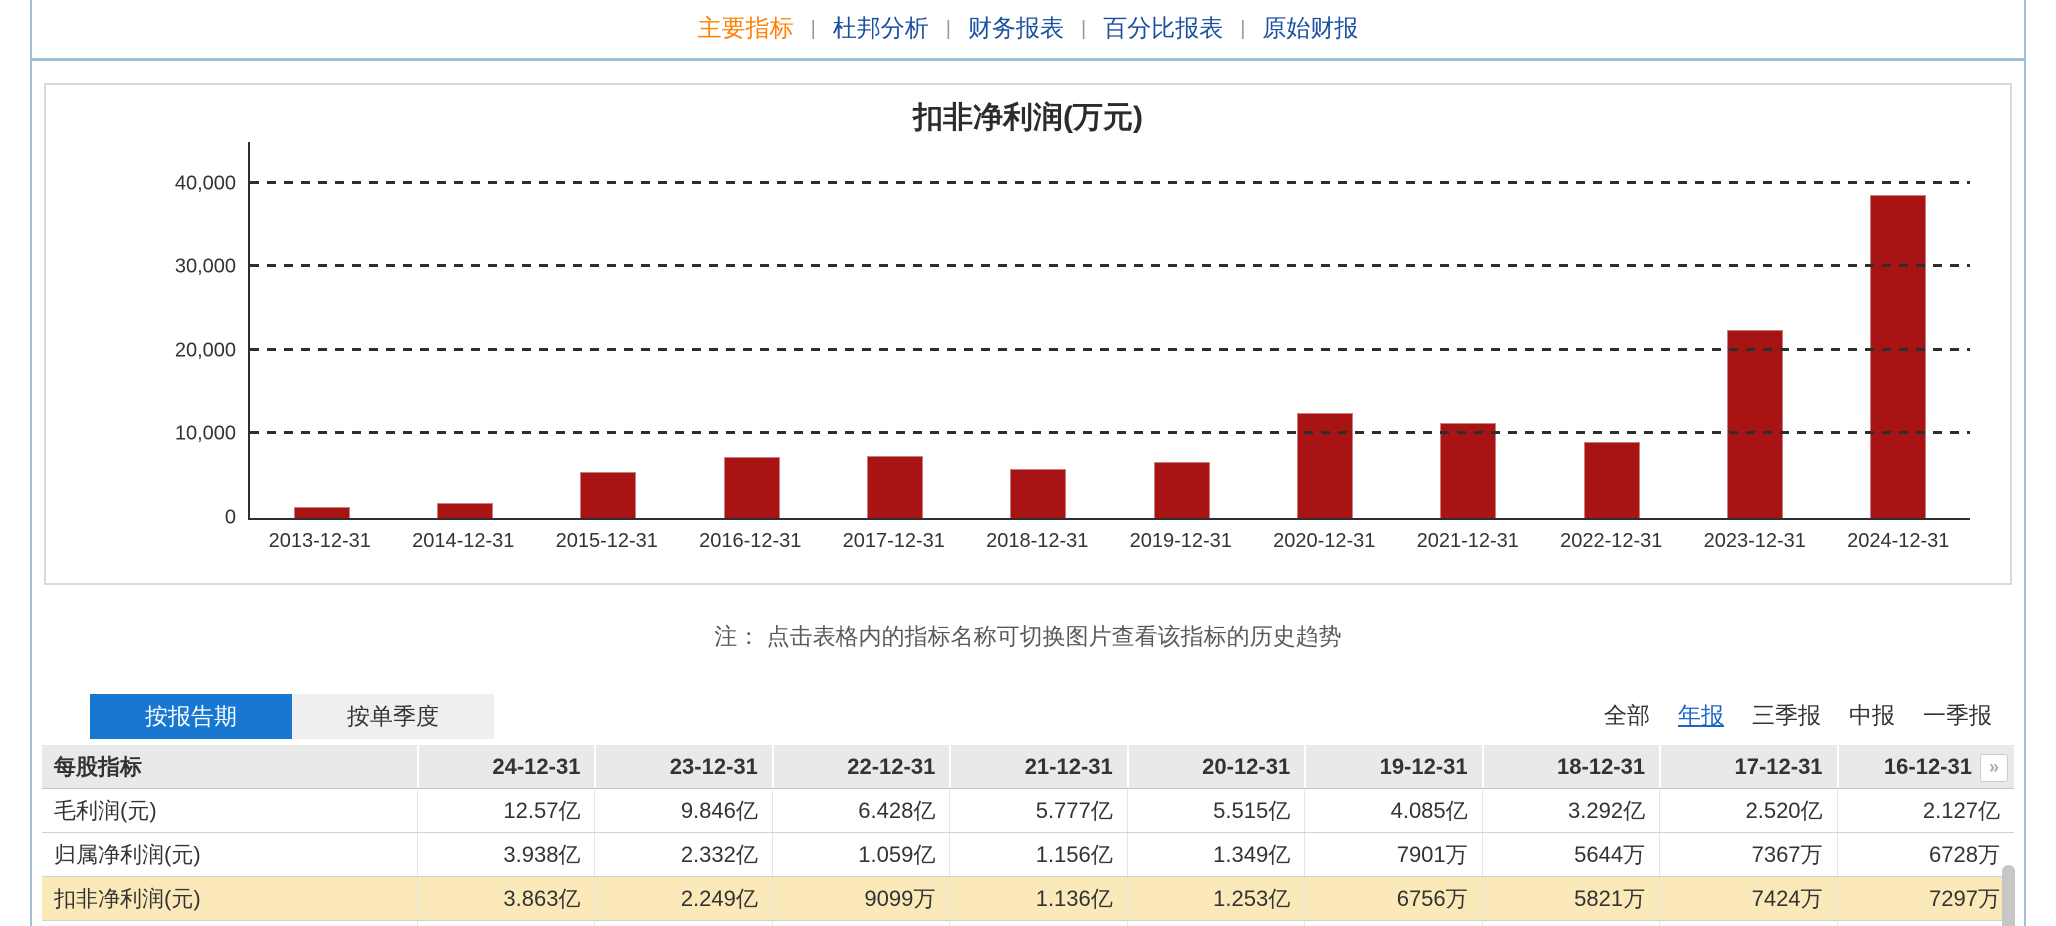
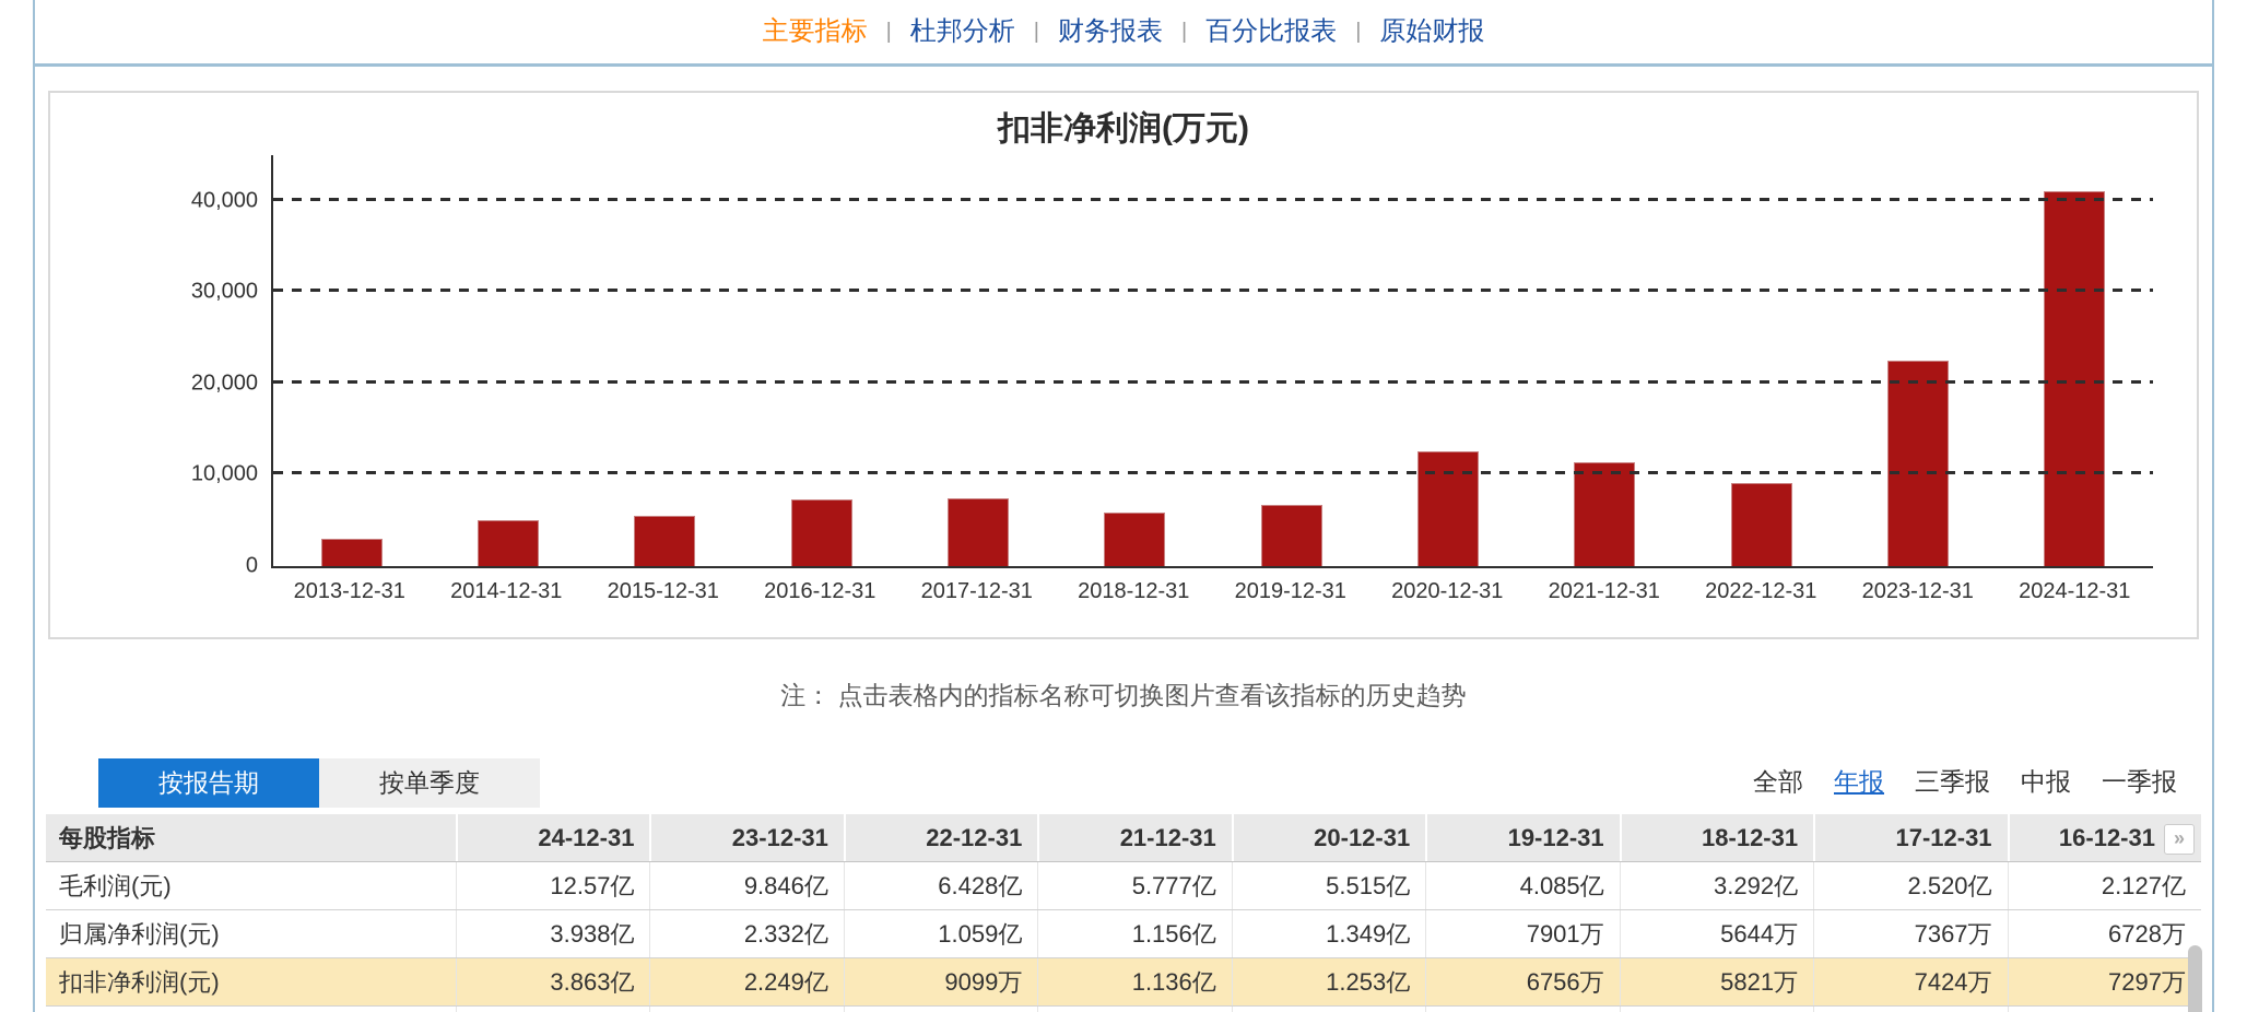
2013-12-31: 1000 -> 3000
2014-12-31: 2000 -> 5000
2024-12-31: 39000 -> 41000
